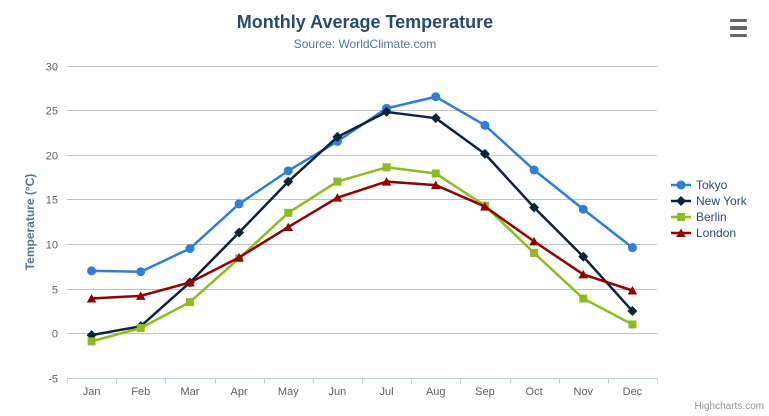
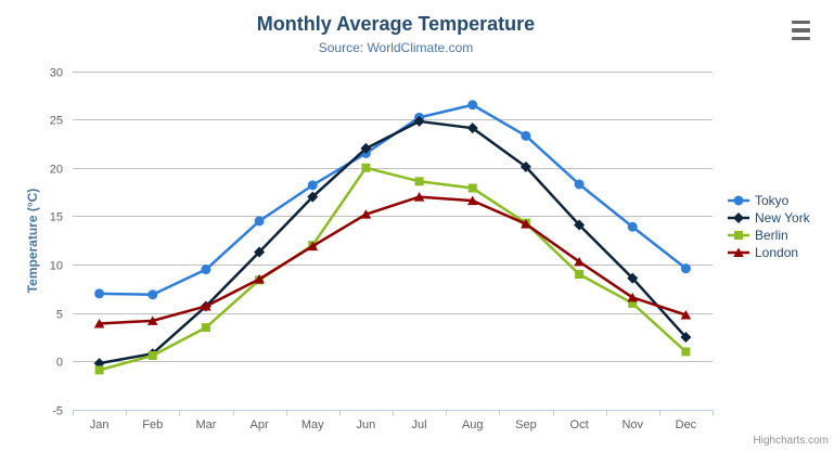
Berlin/May: 14 -> 12
Berlin/Jun: 17 -> 20
Berlin/Nov: 4 -> 6
